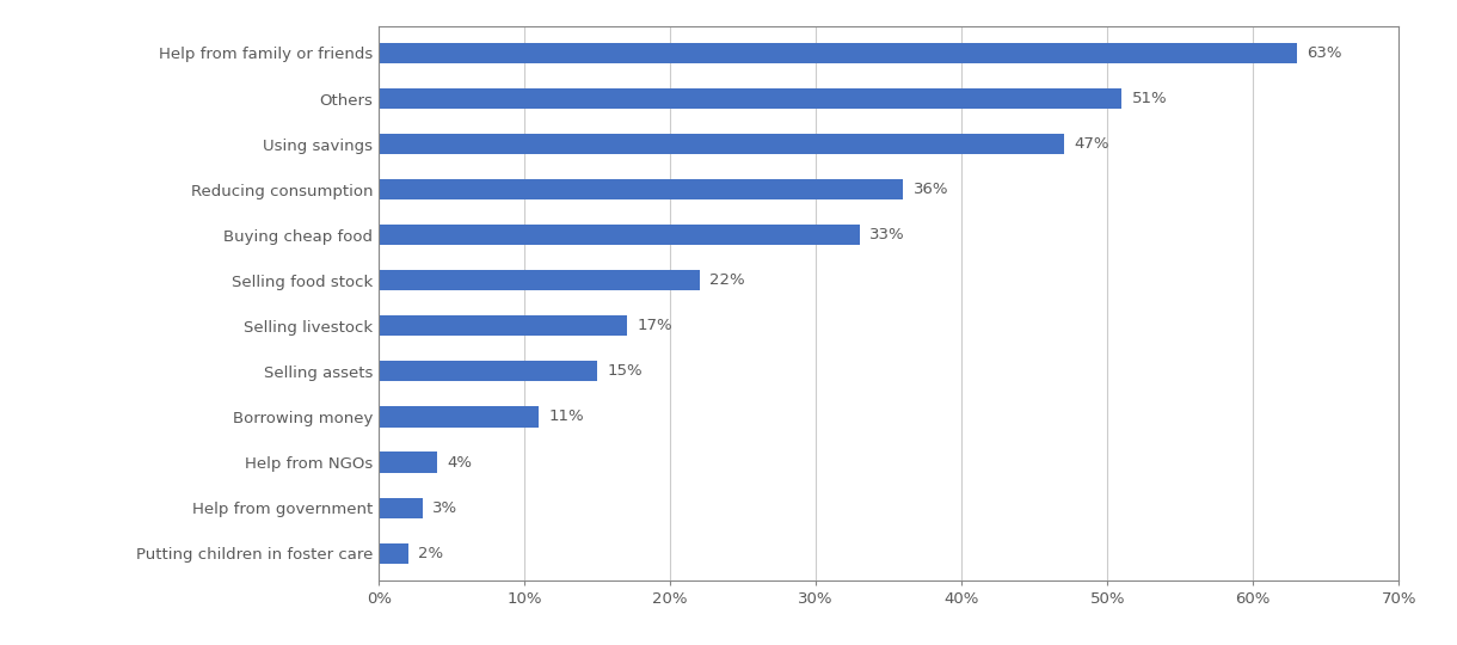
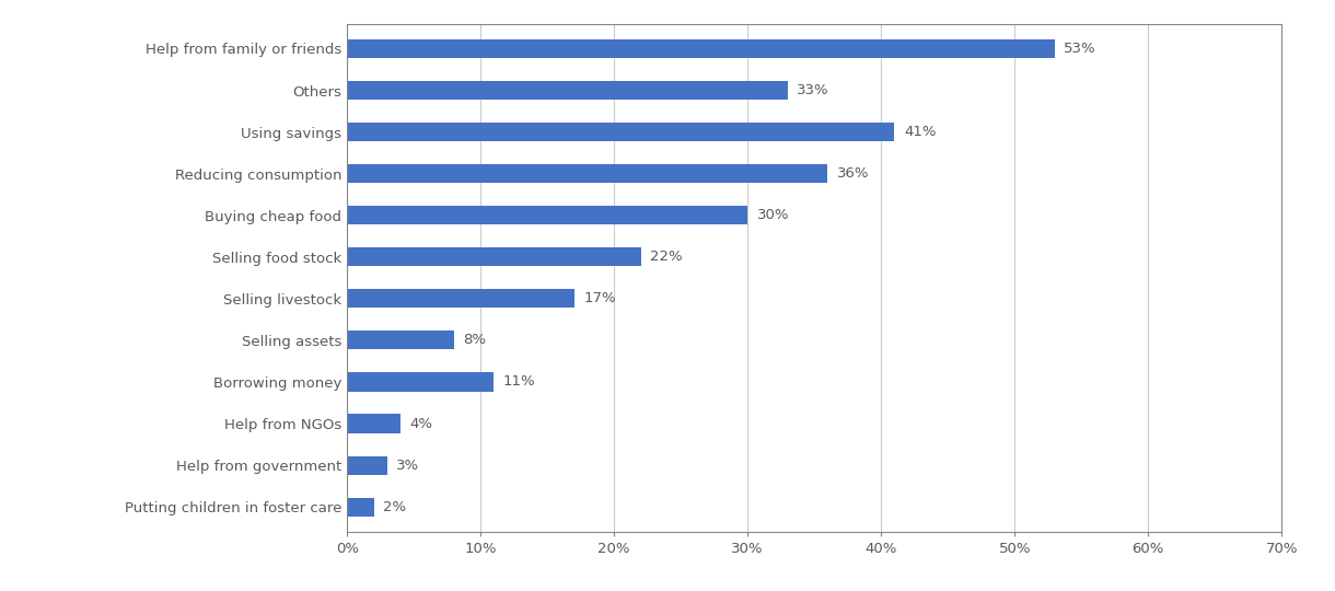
Help from family or friends: 63% -> 53%
Others: 51% -> 33%
Using savings: 47% -> 41%
Buying cheap food: 33% -> 30%
Selling assets: 15% -> 8%
